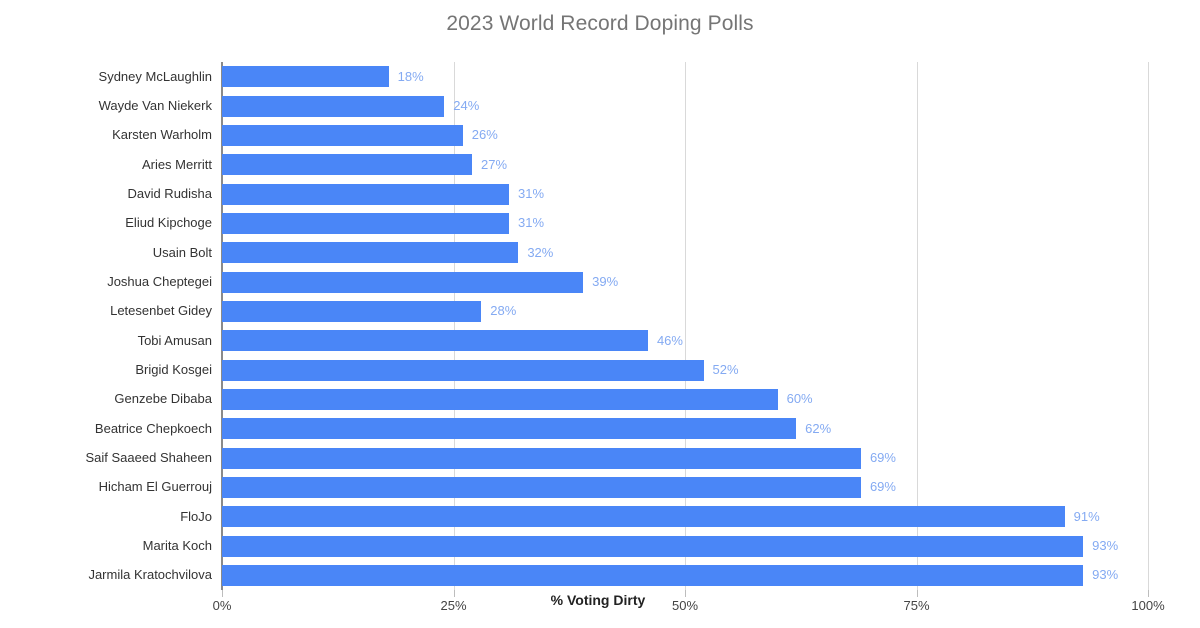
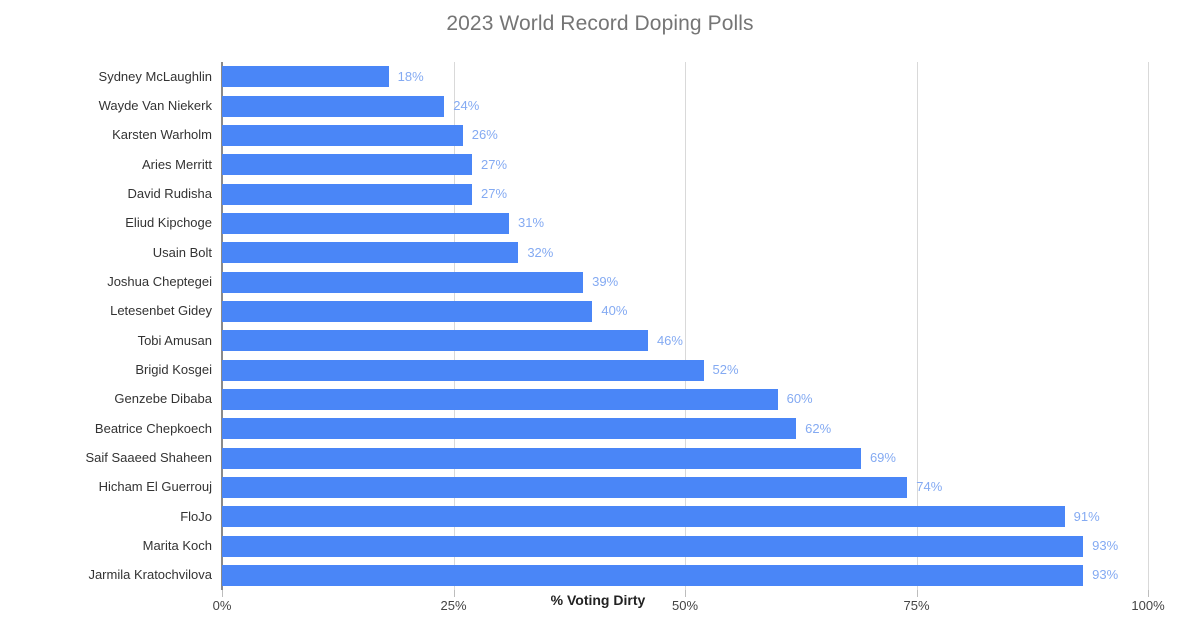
David Rudisha: 31% -> 27%
Letesenbet Gidey: 28% -> 40%
Hicham El Guerrouj: 69% -> 74%
